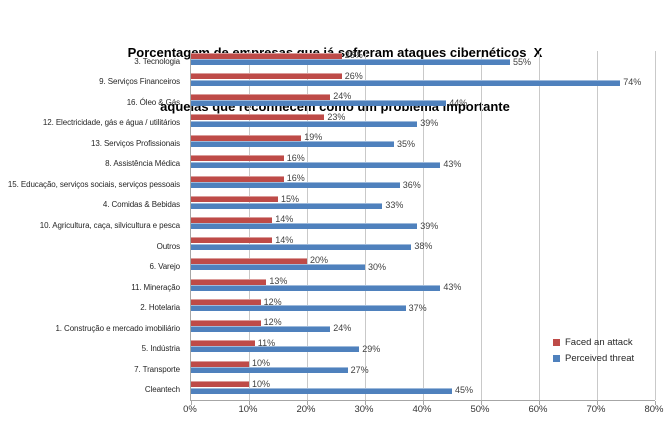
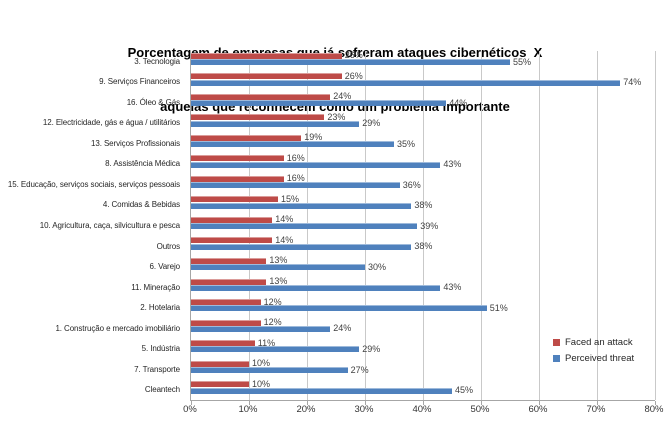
Perceived threat/12. Electricidade, gás e água / utilitários: 39% -> 29%
Perceived threat/4. Comidas & Bebidas: 33% -> 38%
Faced an attack/6. Varejo: 20% -> 13%
Perceived threat/2. Hotelaria: 37% -> 51%
